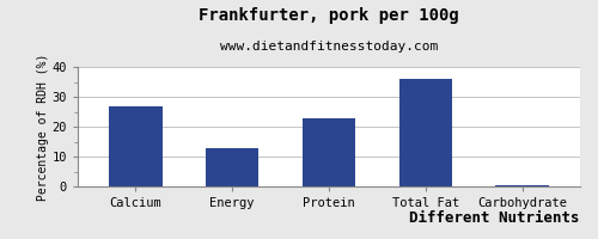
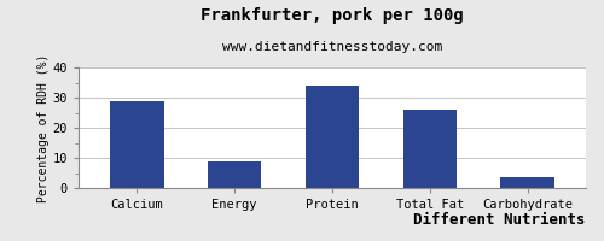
Calcium: 27.0 -> 29.0
Energy: 13.0 -> 9.0
Protein: 23.0 -> 34.0
Total Fat: 36.0 -> 26.0
Carbohydrate: 0.5 -> 3.5
